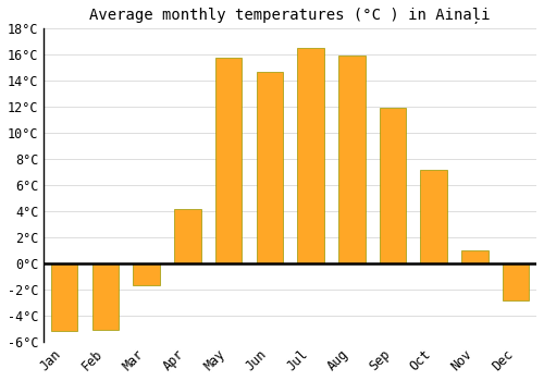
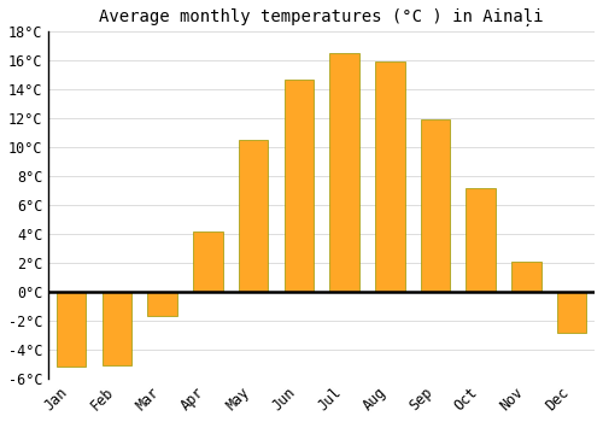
May: 15.8°C -> 10.5°C
Nov: 1.0°C -> 2.1°C
